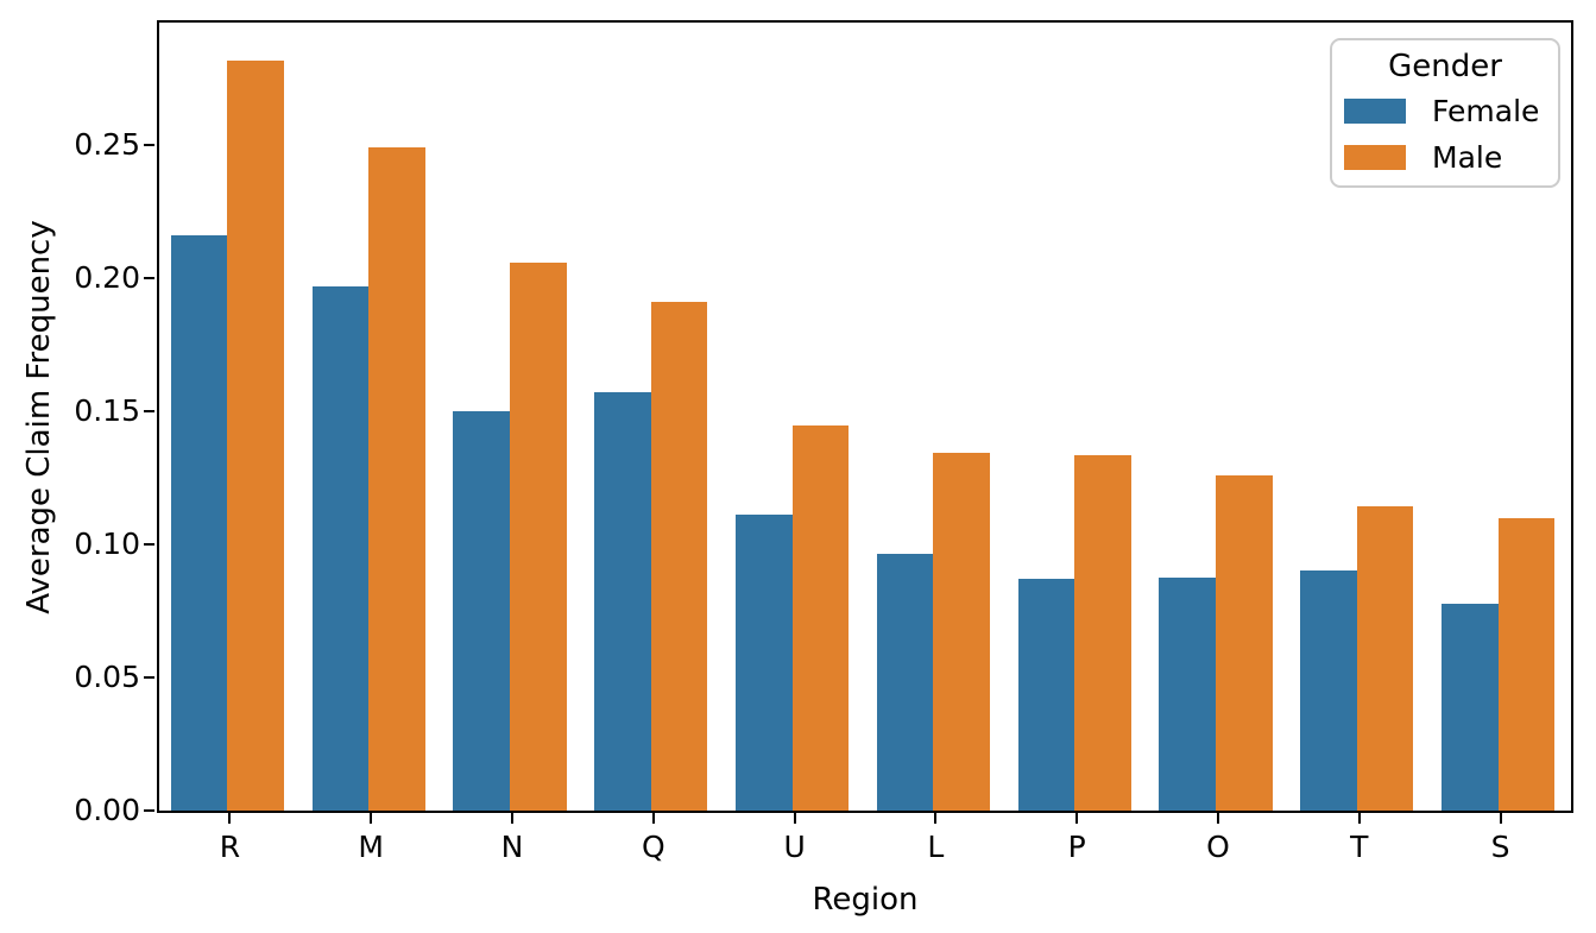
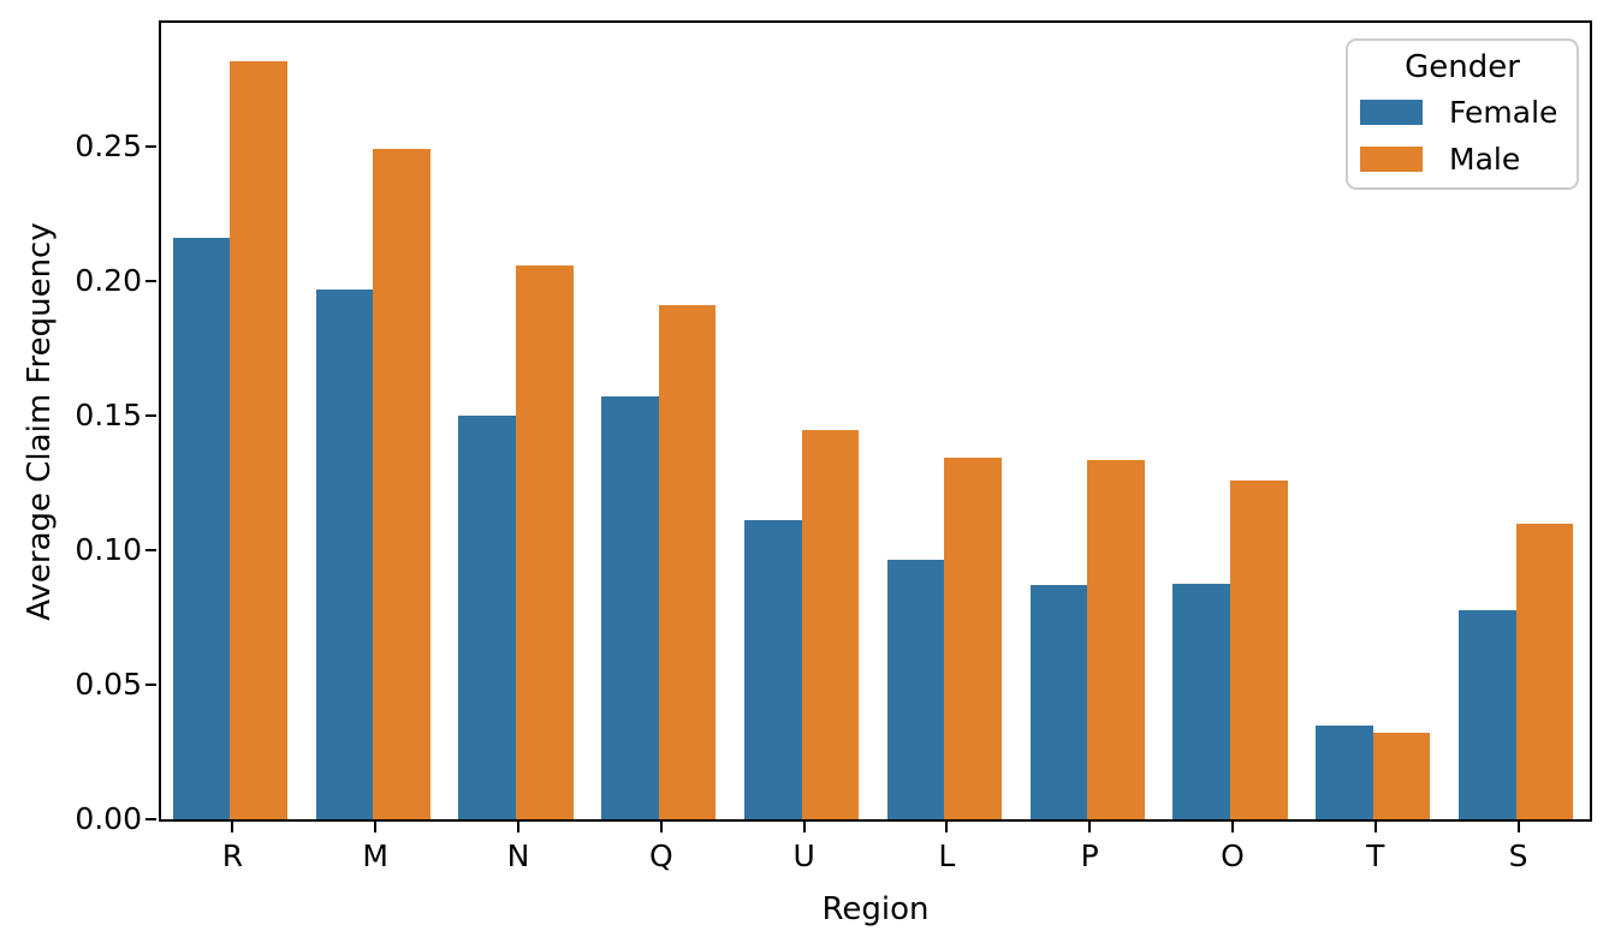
Female/T: 0.090 -> 0.035
Male/T: 0.115 -> 0.032
